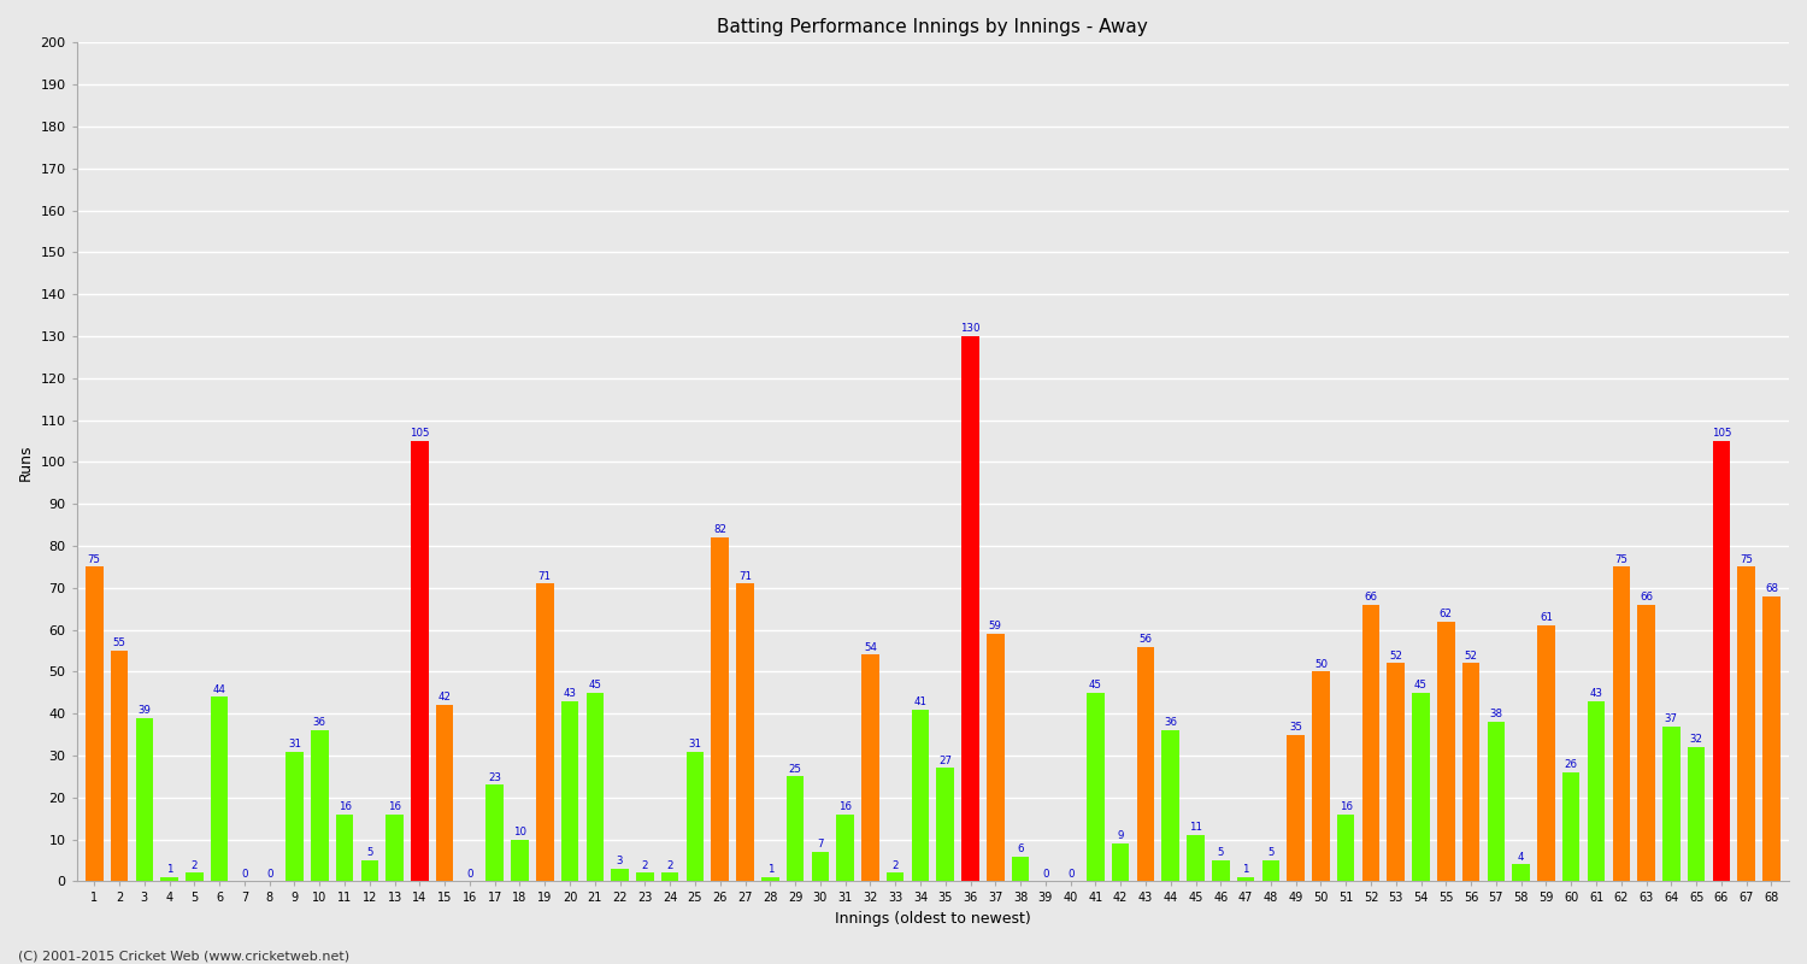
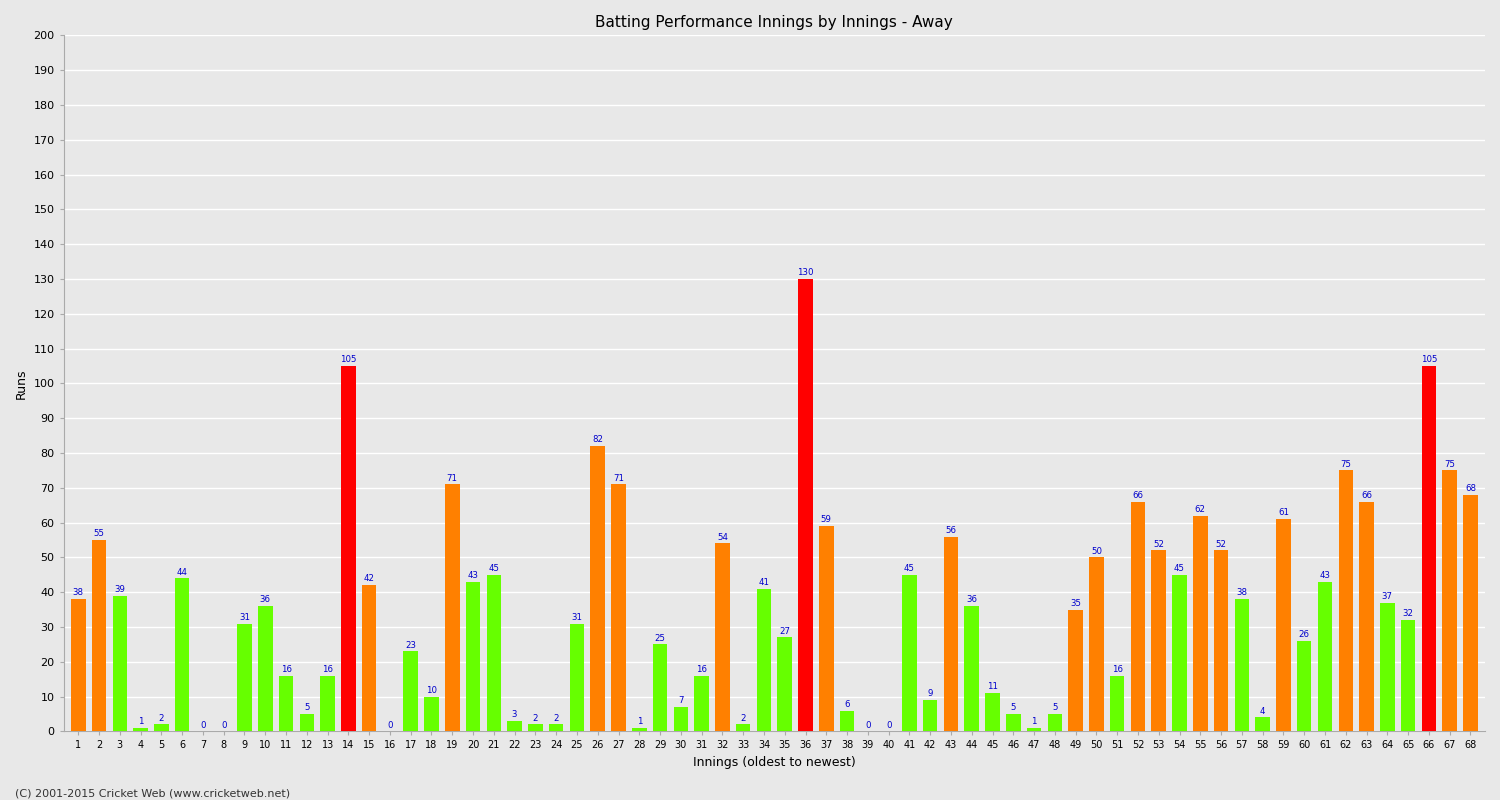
1: 75 -> 38
